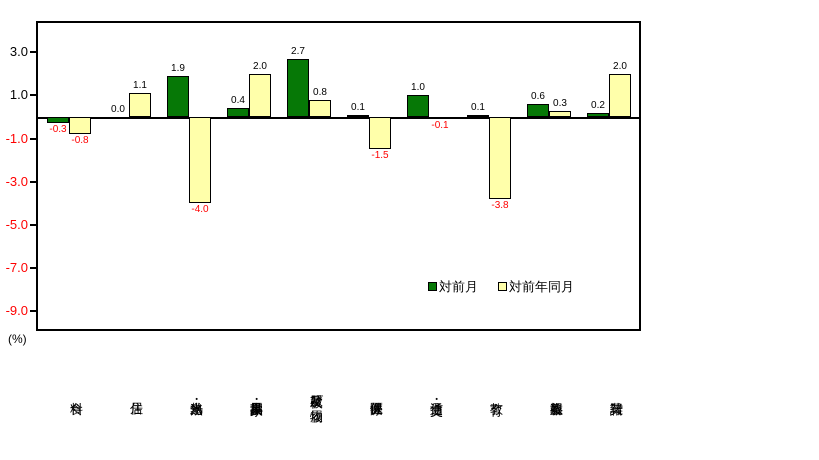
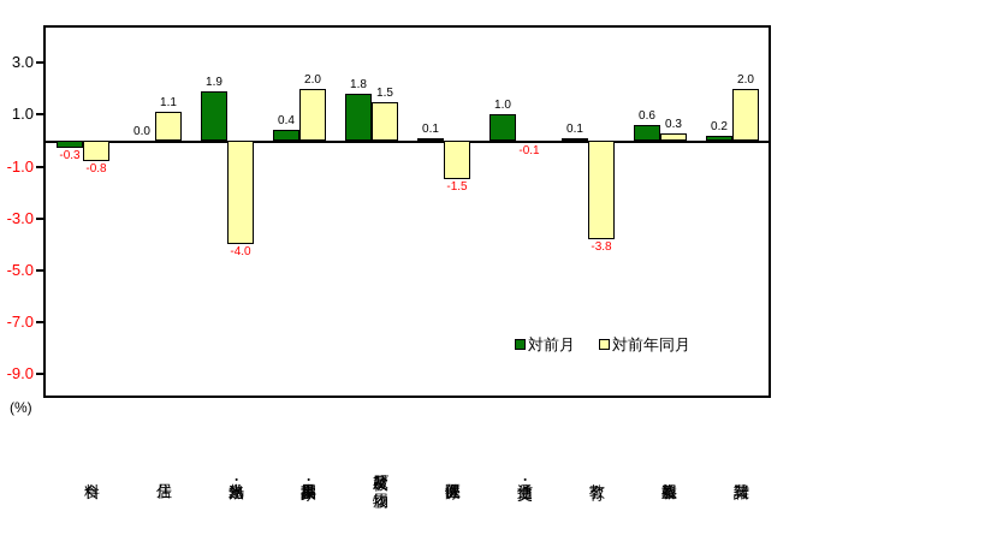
対前月/被服及び履物: 2.7 -> 1.8
対前年同月/被服及び履物: 0.8 -> 1.5
